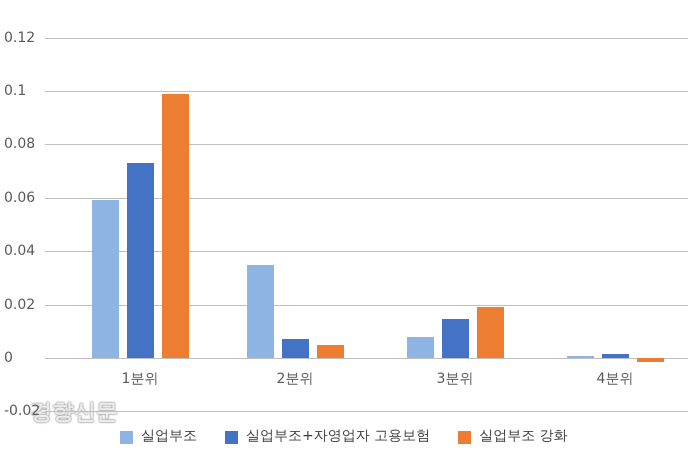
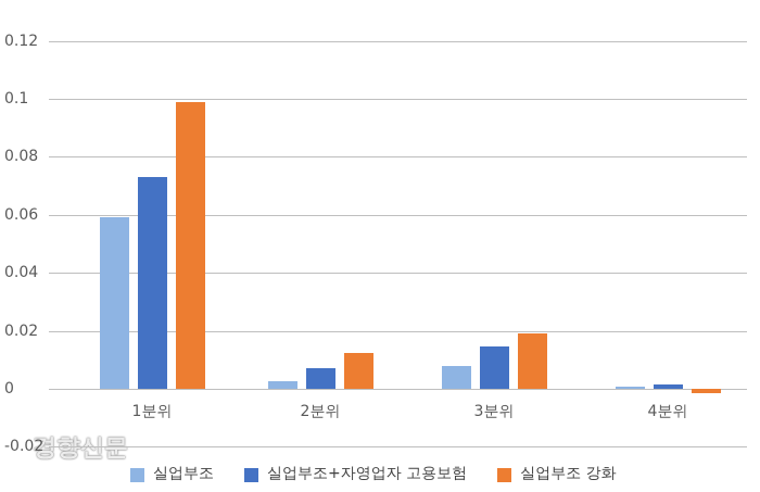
실업부조/2분위: 0.035 -> 0.003
실업부조 강화/2분위: 0.005 -> 0.013
